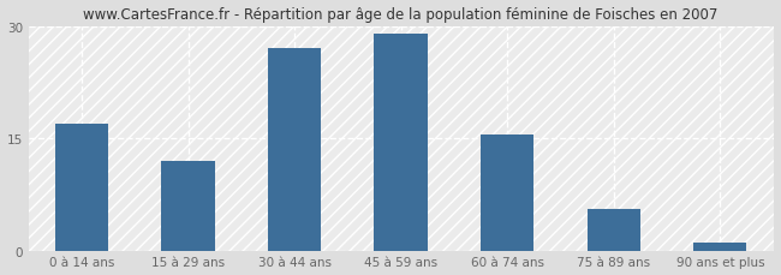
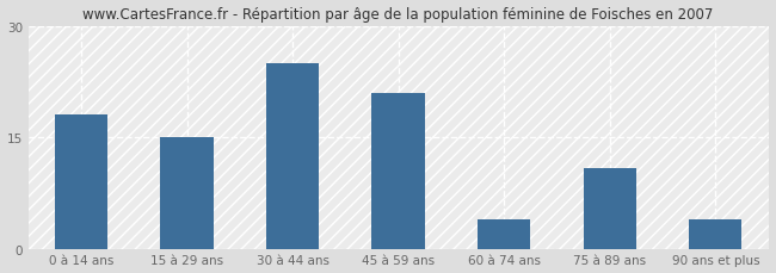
0 à 14 ans: 17.0 -> 18.0
15 à 29 ans: 12.0 -> 15.0
30 à 44 ans: 27.0 -> 25.0
45 à 59 ans: 29.0 -> 21.0
60 à 74 ans: 15.5 -> 4.0
75 à 89 ans: 5.5 -> 10.8
90 ans et plus: 1.0 -> 4.0
